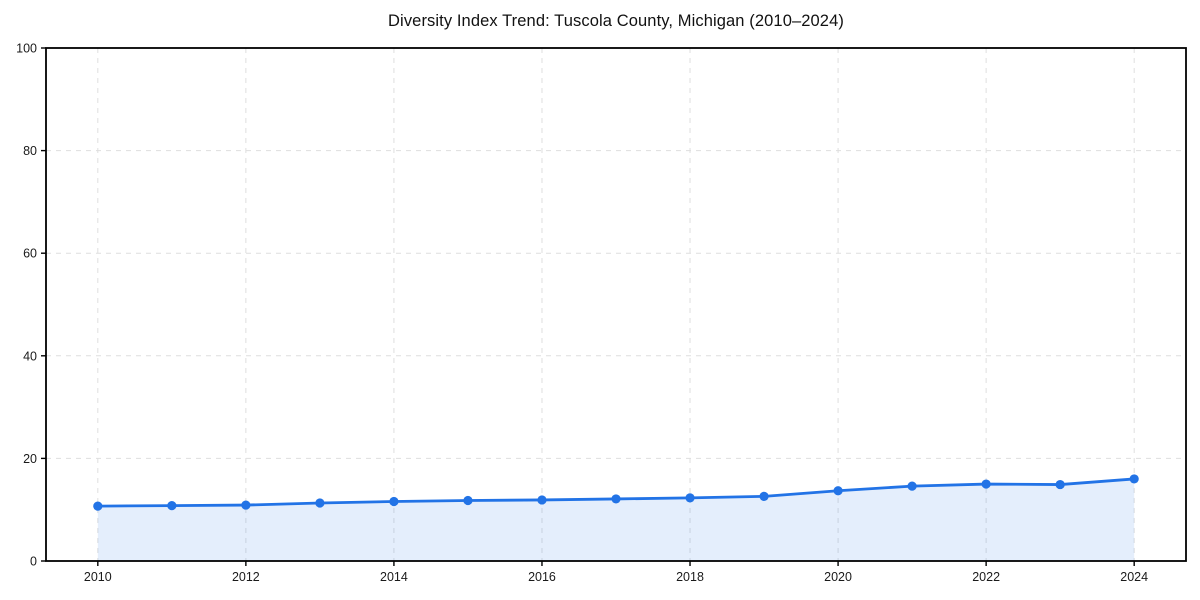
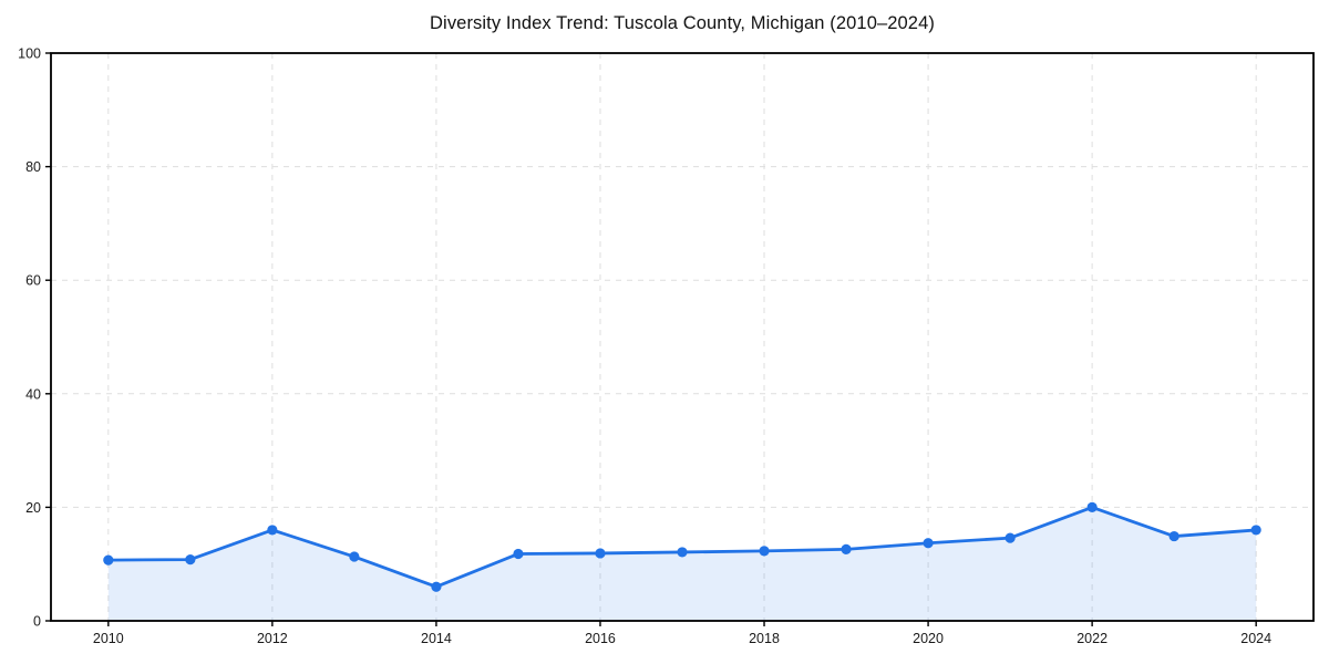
2012: 11 -> 16
2014: 12 -> 6
2022: 15 -> 20
